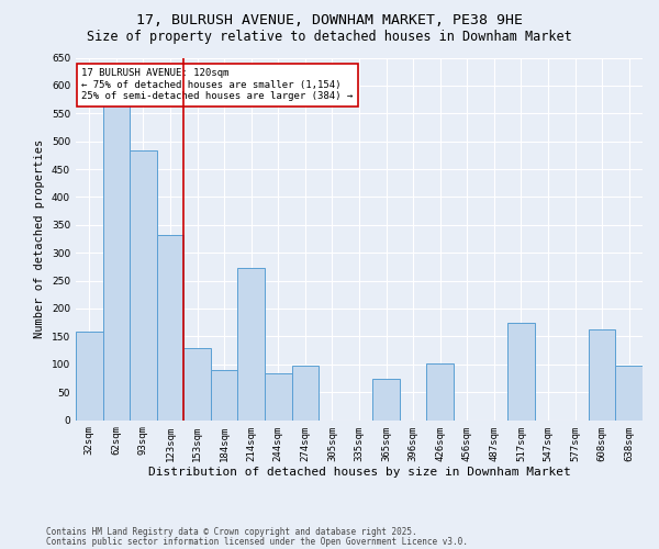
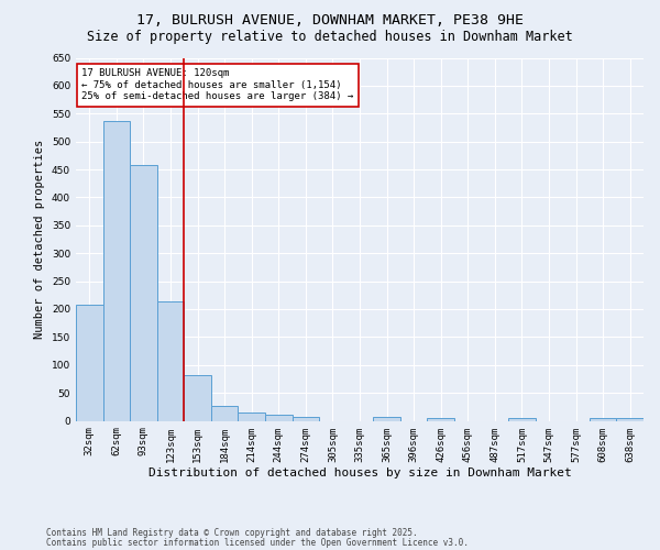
32sqm: 158 -> 207
62sqm: 564 -> 536
93sqm: 484 -> 457
123sqm: 332 -> 213
153sqm: 130 -> 81
184sqm: 90 -> 26
214sqm: 272 -> 15
244sqm: 84 -> 11
274sqm: 98 -> 6
365sqm: 74 -> 7
426sqm: 102 -> 4
517sqm: 174 -> 4
608sqm: 162 -> 4
638sqm: 98 -> 5
